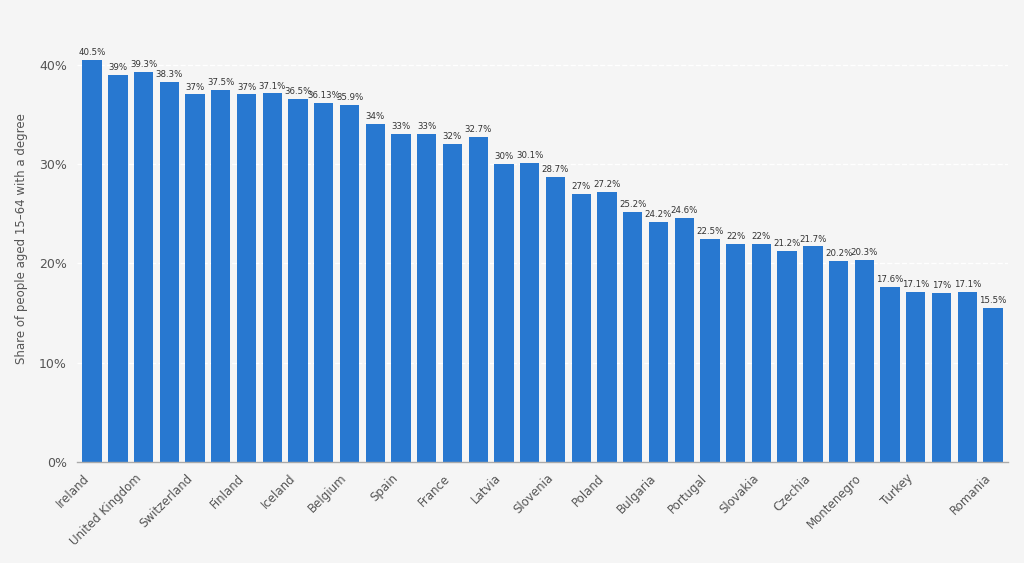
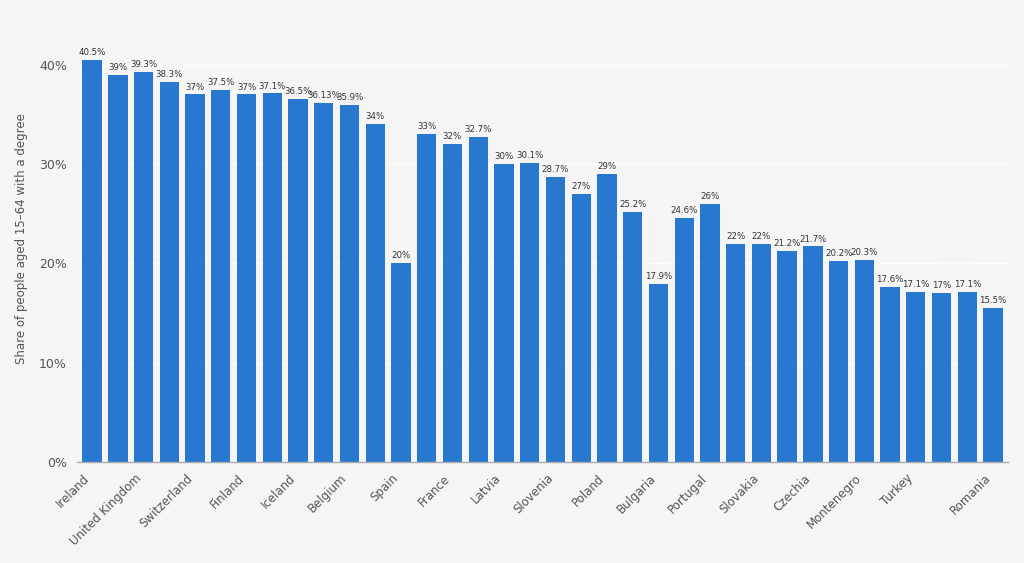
Spain: 33% -> 20%
Poland: 27.2% -> 29%
Bulgaria: 24.2% -> 17.9%
Portugal: 22.5% -> 26%
